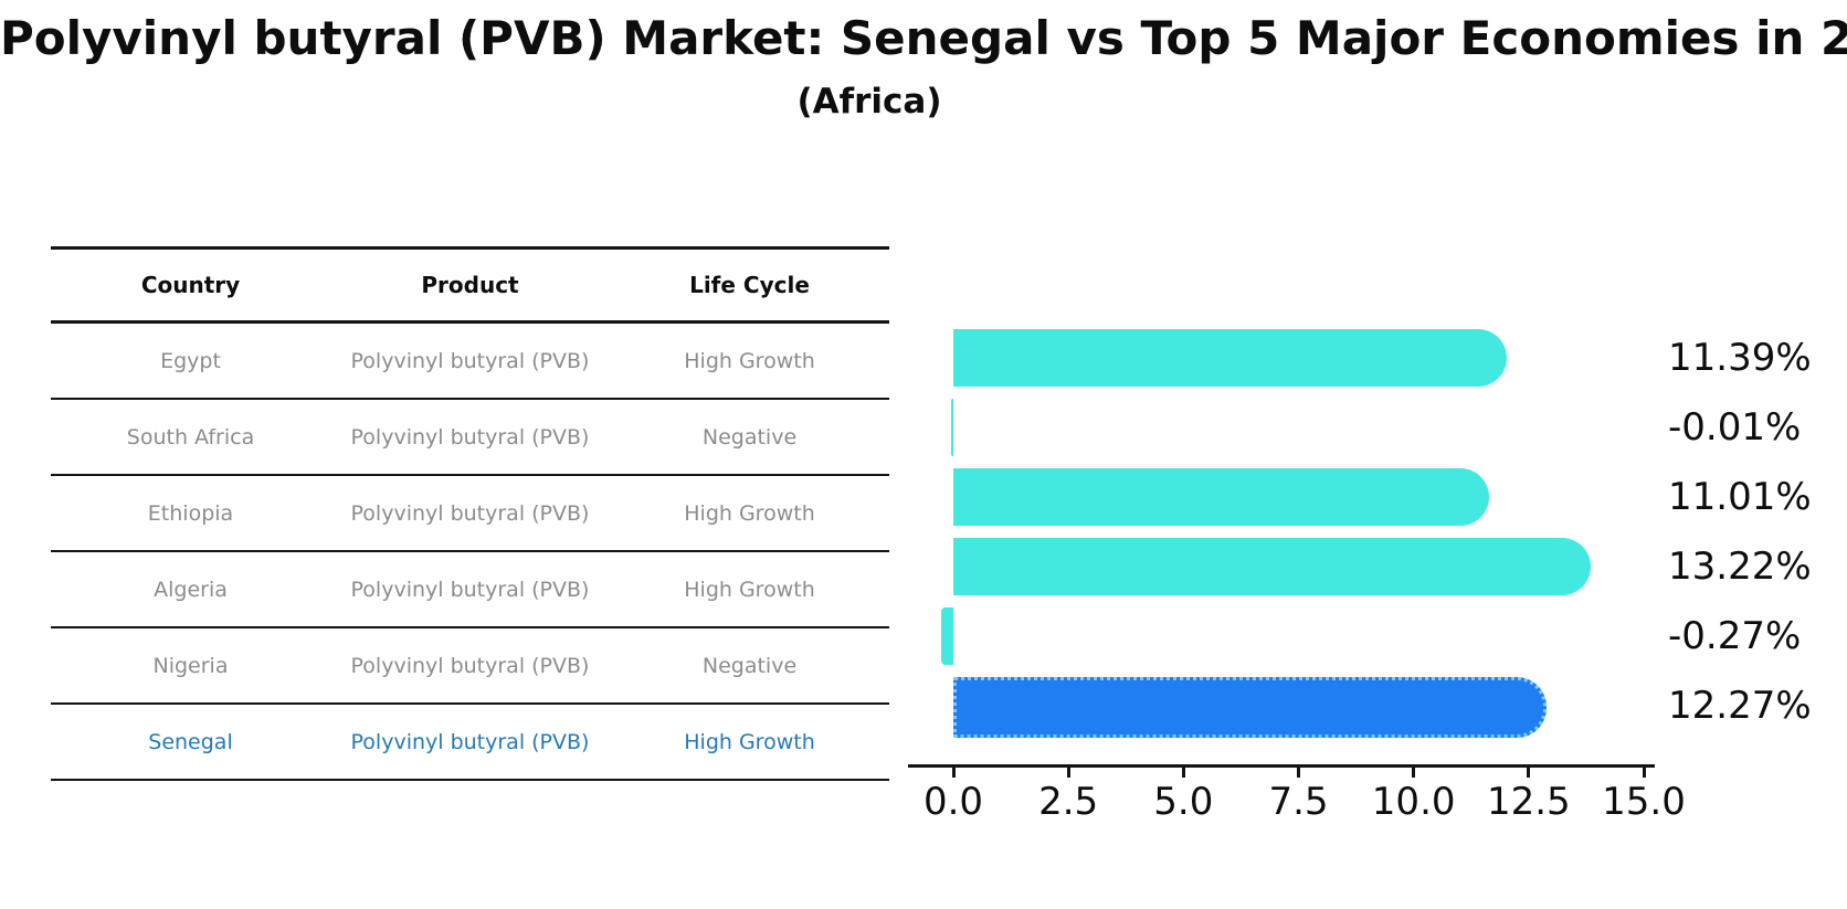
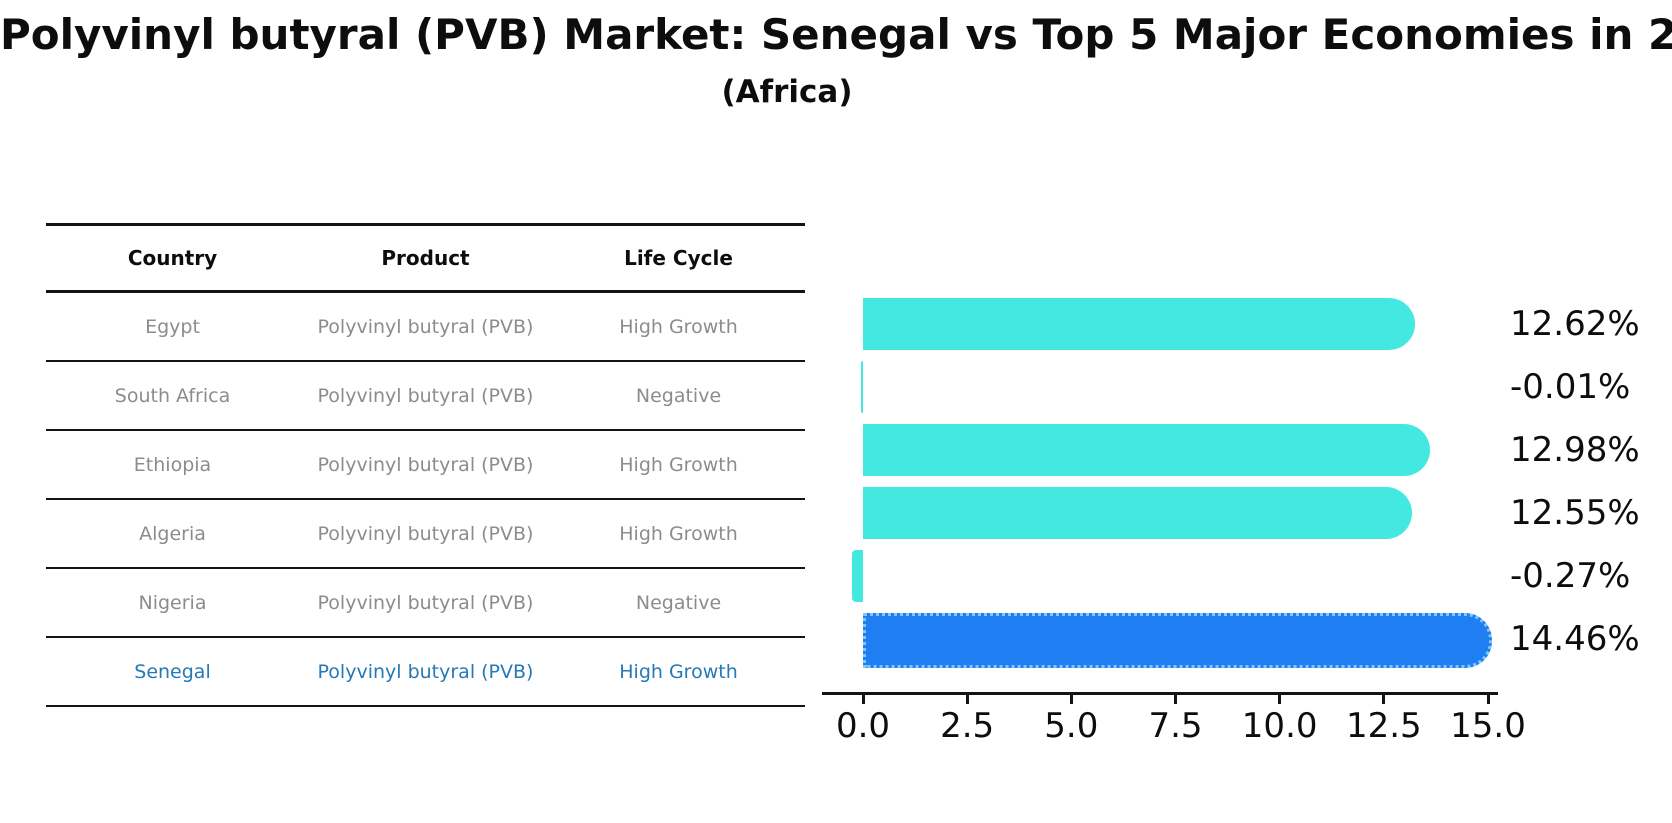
Egypt: 11.39% -> 12.62%
Ethiopia: 11.01% -> 12.98%
Algeria: 13.22% -> 12.55%
Senegal: 12.27% -> 14.46%
